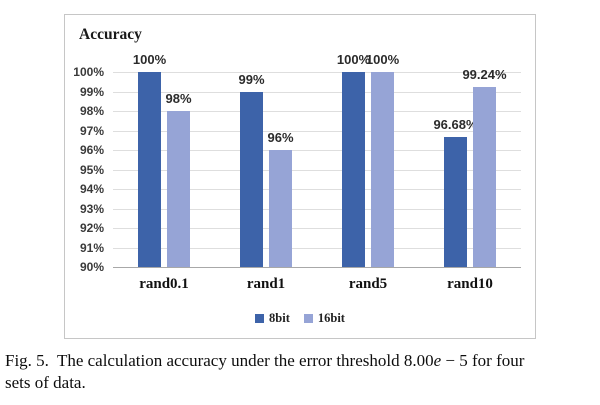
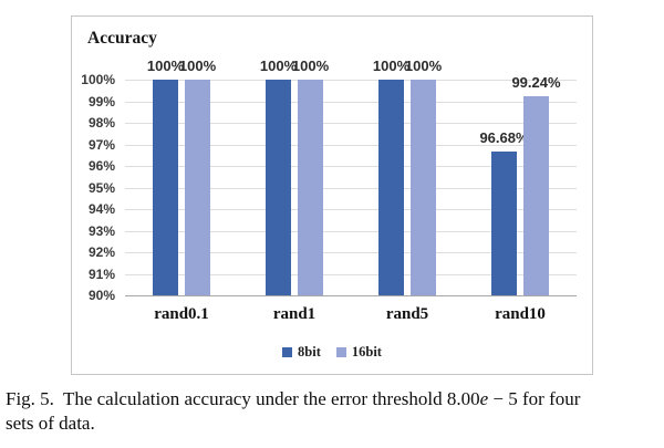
16bit/rand0.1: 98% -> 100%
8bit/rand1: 99% -> 100%
16bit/rand1: 96% -> 100%
